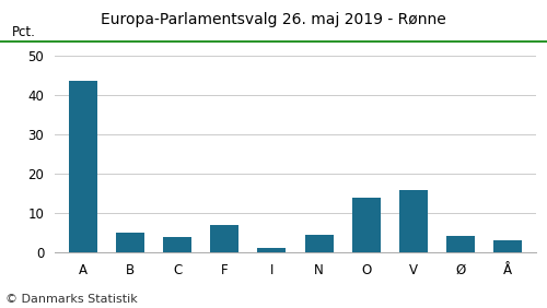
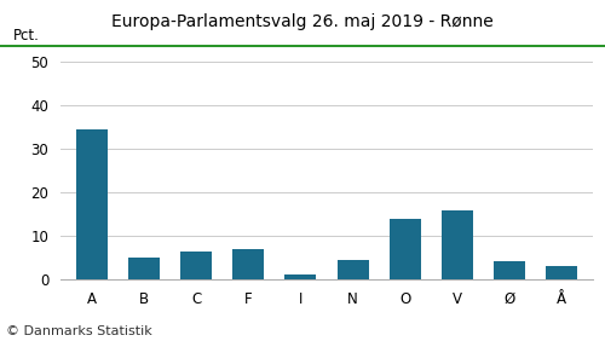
A: 43.5 -> 34.5
C: 4.0 -> 6.5
